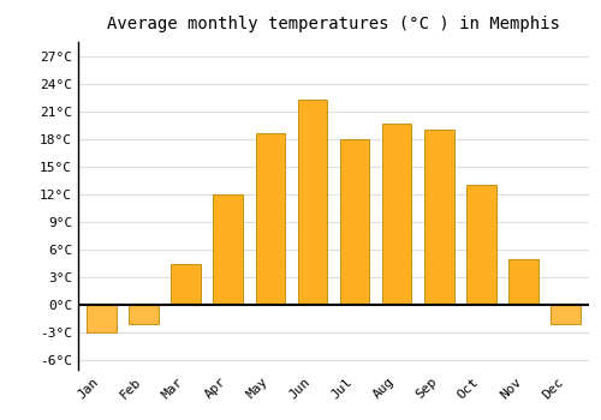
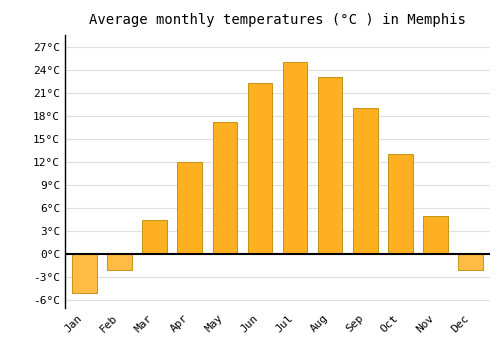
Jan: -3.0°C -> -5.0°C
May: 18.6°C -> 17.2°C
Jul: 18.0°C -> 25.0°C
Aug: 19.6°C -> 23.0°C
